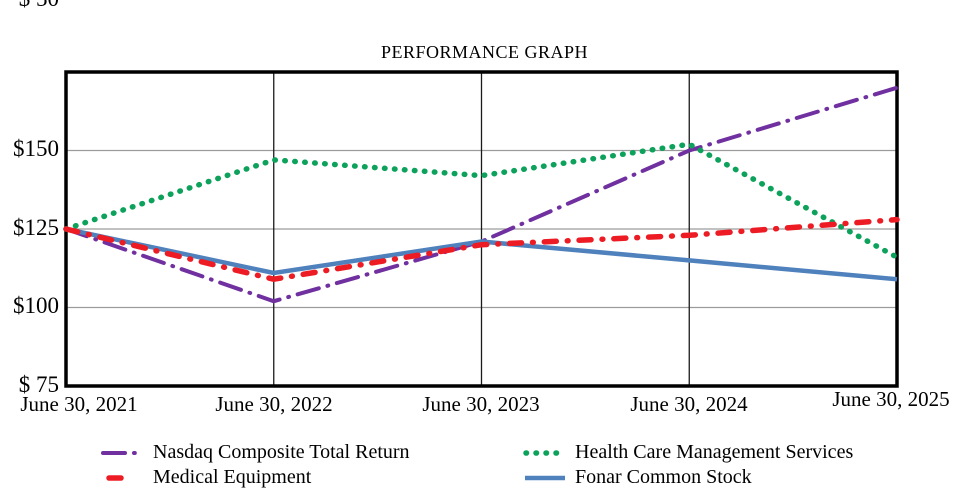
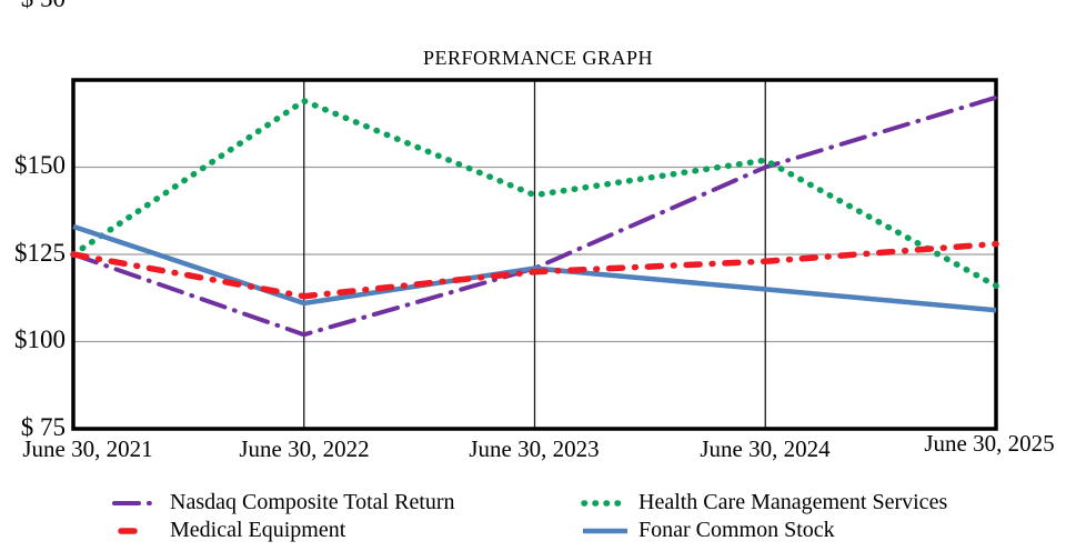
Fonar Common Stock/June 30, 2021: $100 -> $108
Medical Equipment/June 30, 2022: $84 -> $88
Health Care Management Services/June 30, 2022: $122 -> $144
